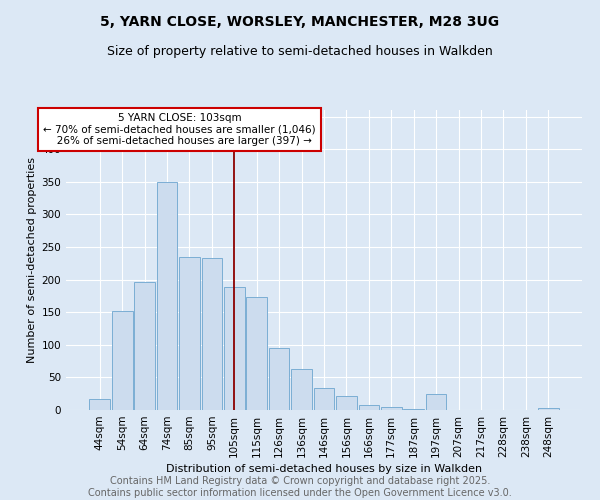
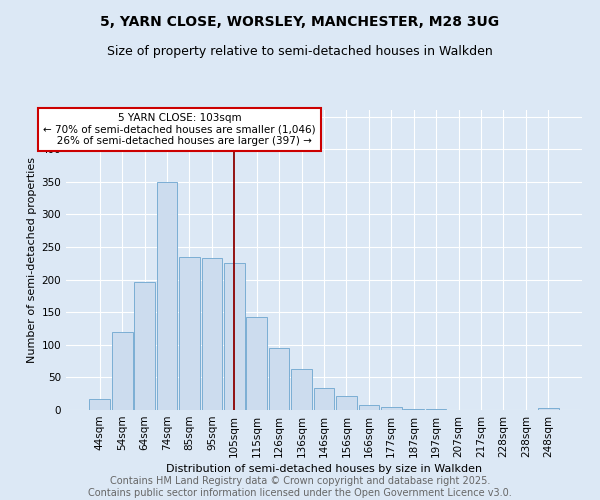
54sqm: 152 -> 119
105sqm: 188 -> 226
115sqm: 174 -> 142
197sqm: 24 -> 2
